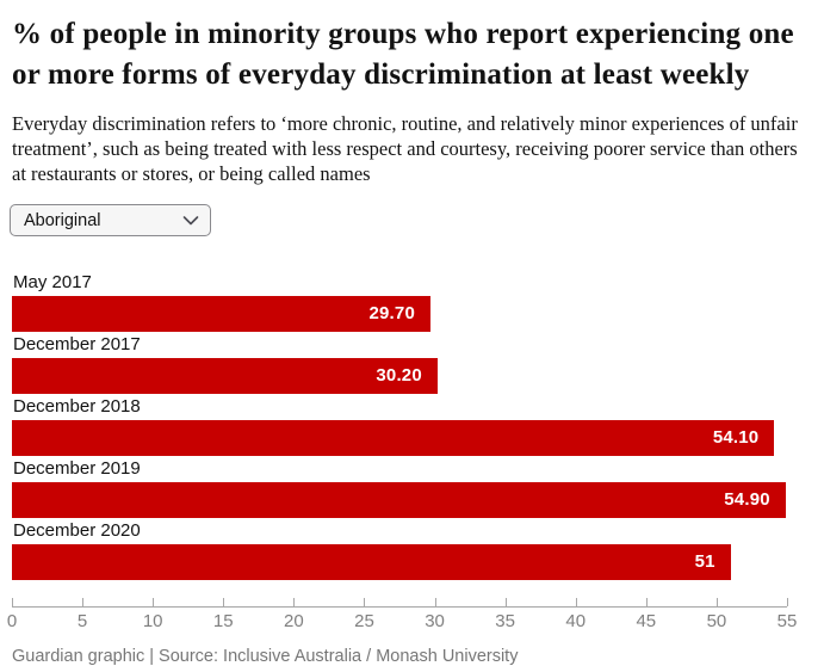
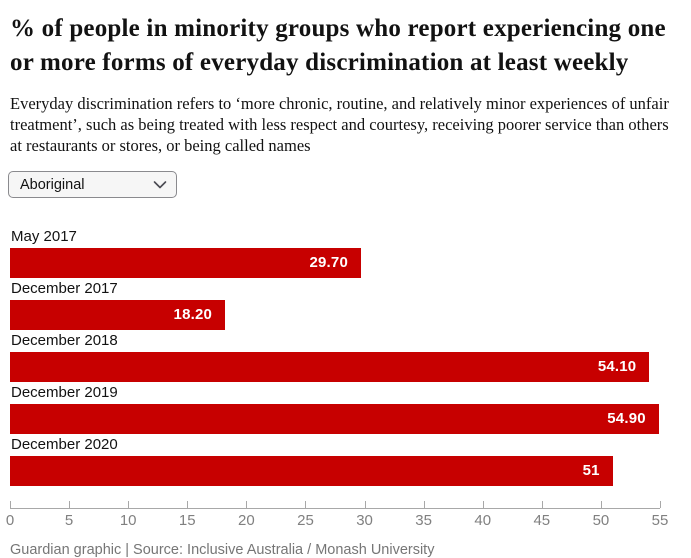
December 2017: 30.20 -> 18.20
